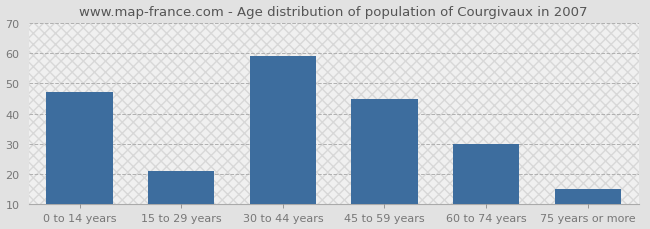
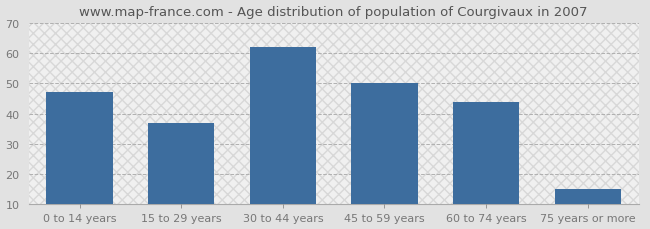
15 to 29 years: 21 -> 37
30 to 44 years: 59 -> 62
45 to 59 years: 45 -> 50
60 to 74 years: 30 -> 44
